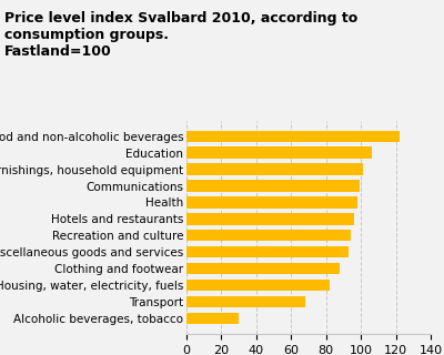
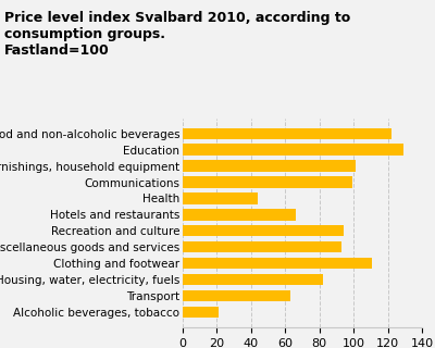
Education: 106 -> 129
Health: 98 -> 44
Hotels and restaurants: 96 -> 66
Clothing and footwear: 88 -> 111
Transport: 68 -> 63
Alcoholic beverages, tobacco: 30 -> 21
